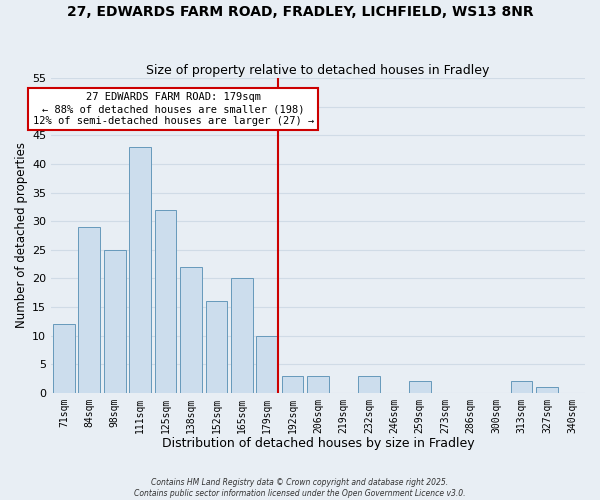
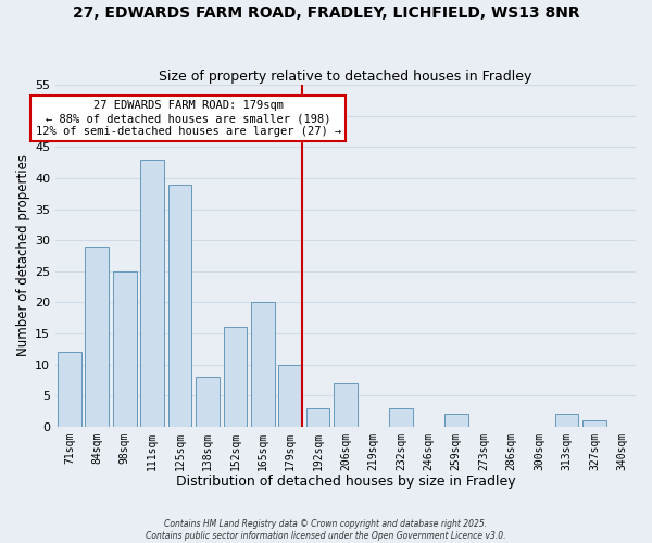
125sqm: 32 -> 39
138sqm: 22 -> 8
206sqm: 3 -> 7
